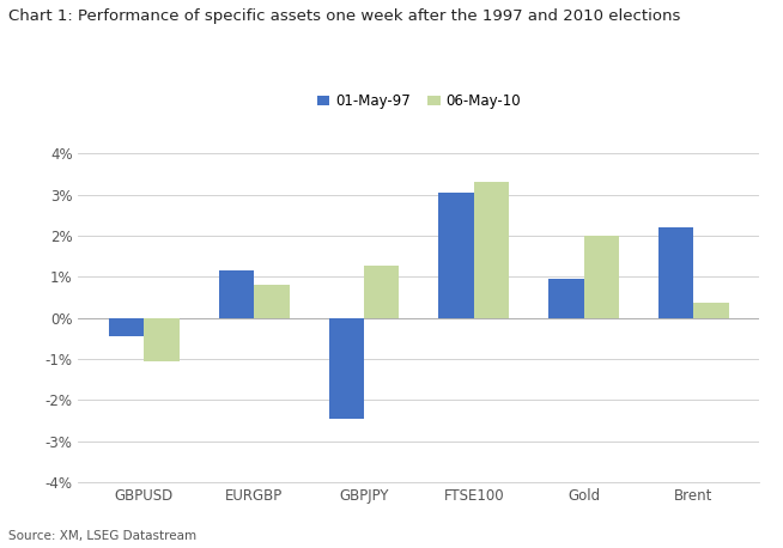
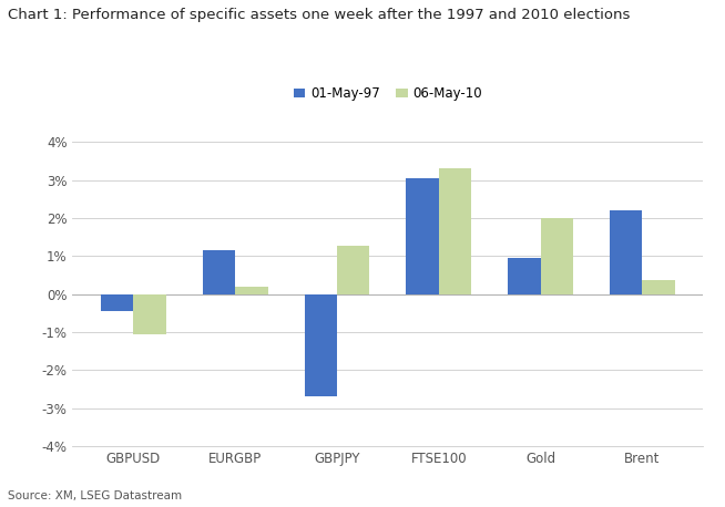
06-May-10/EURGBP: 0.80% -> 0.18%
01-May-97/GBPJPY: -2.45% -> -2.70%
